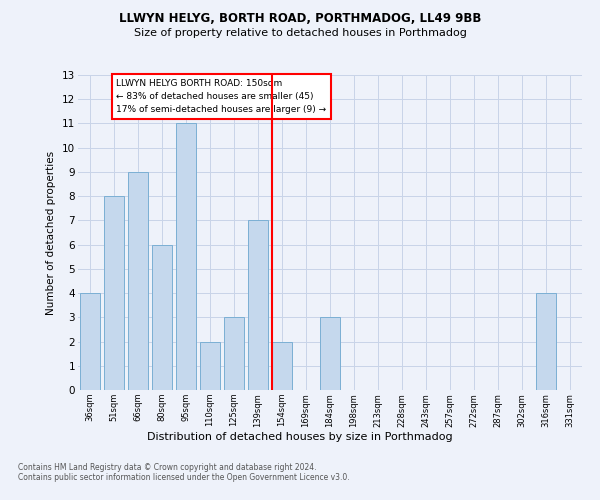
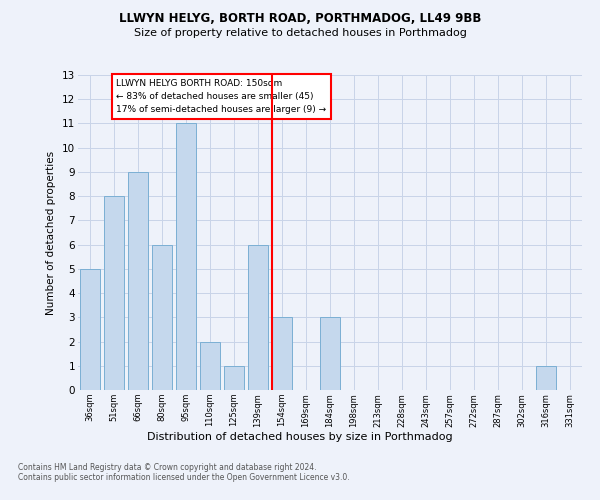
36sqm: 4 -> 5
125sqm: 3 -> 1
139sqm: 7 -> 6
154sqm: 2 -> 3
316sqm: 4 -> 1
